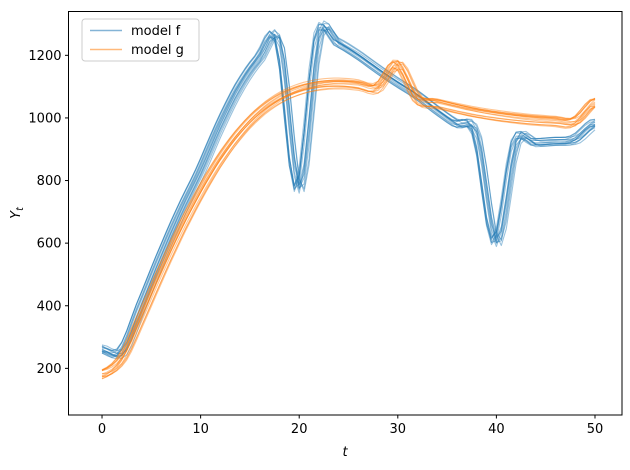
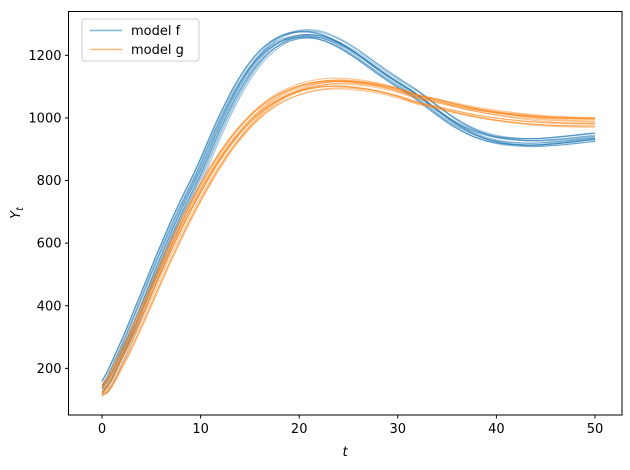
model f/0: 260 -> 130
model g/0: 180 -> 120
model f/20: 770 -> 1260
model g/30: 1170 -> 1080
model f/40: 600 -> 930
model f/50: 980 -> 940
model g/50: 1050 -> 990
